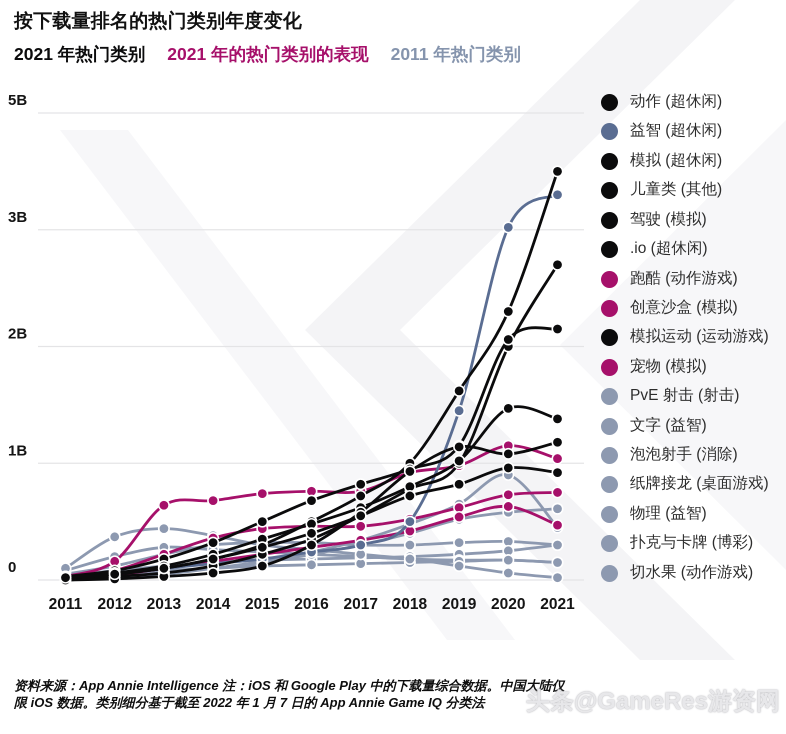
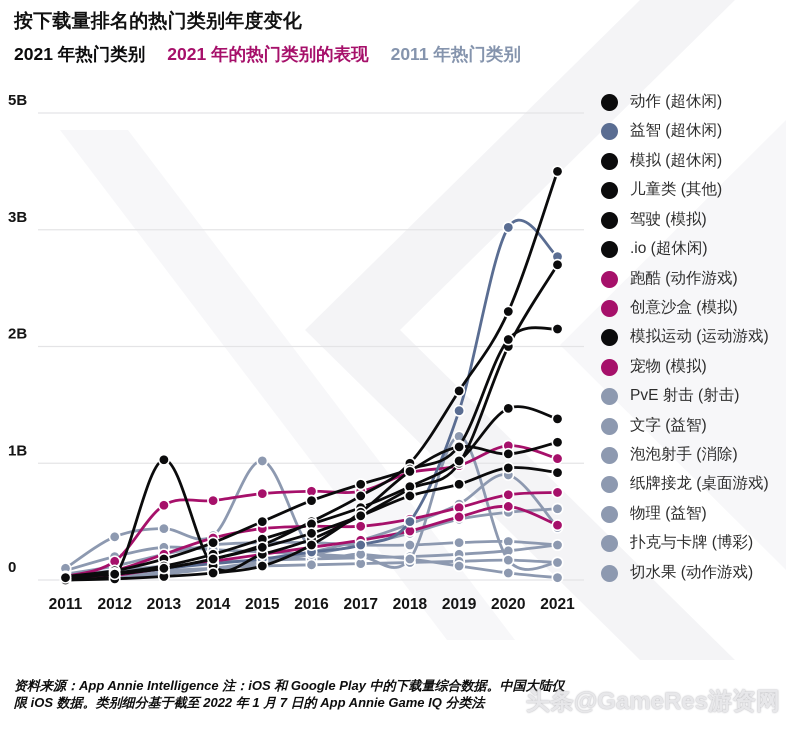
模拟 (超休闲)/2013: 0.06B -> 1.03B
切水果 (动作游戏)/2015: 0.30B -> 1.02B
物理 (益智)/2019: 0.17B -> 1.23B
益智 (超休闲)/2021: 3.30B -> 2.77B
